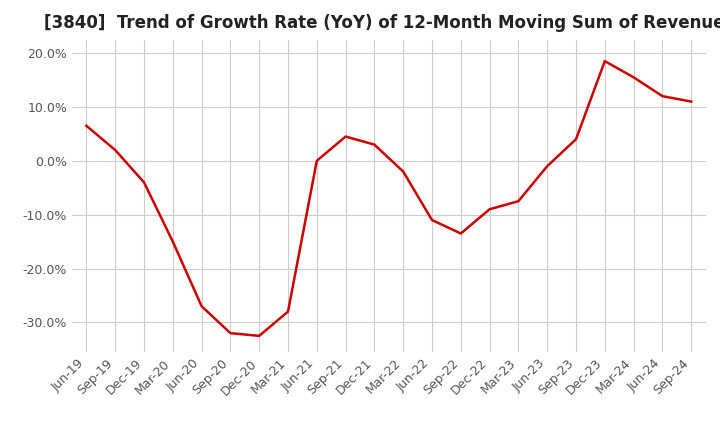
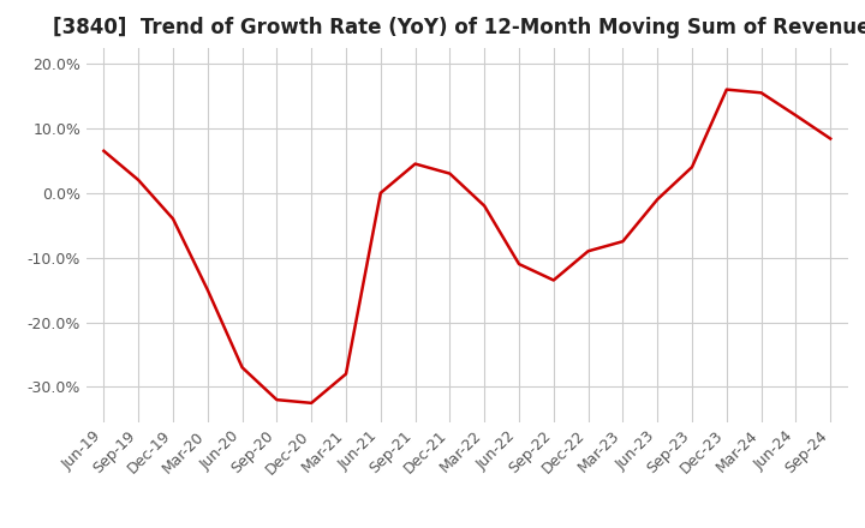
Dec-23: 18.5% -> 16.0%
Sep-24: 11.0% -> 8.4%
